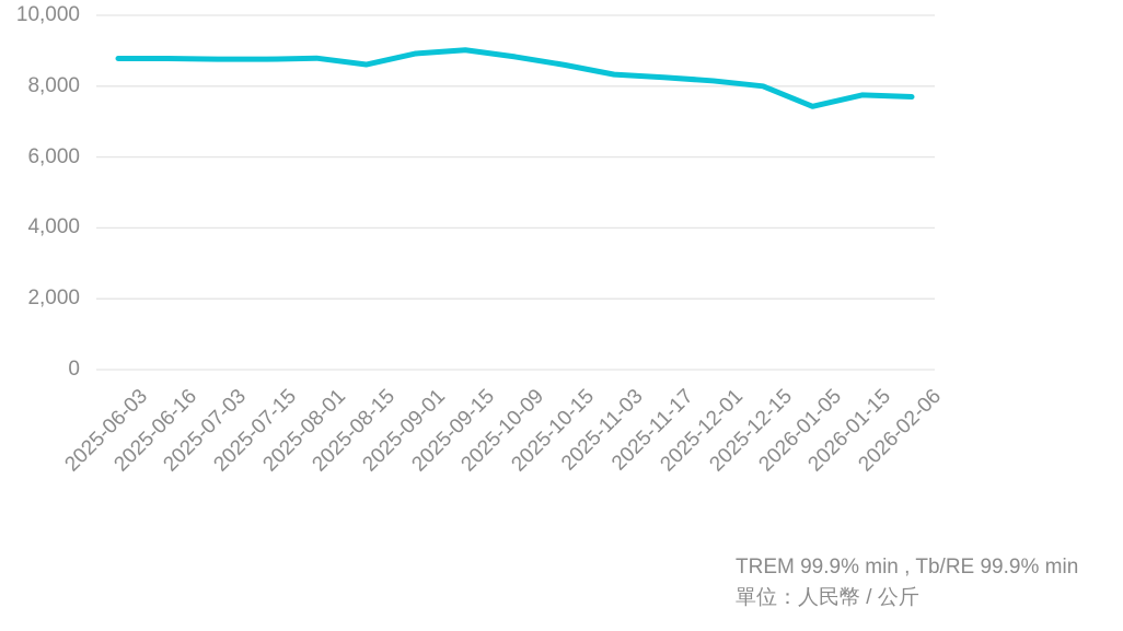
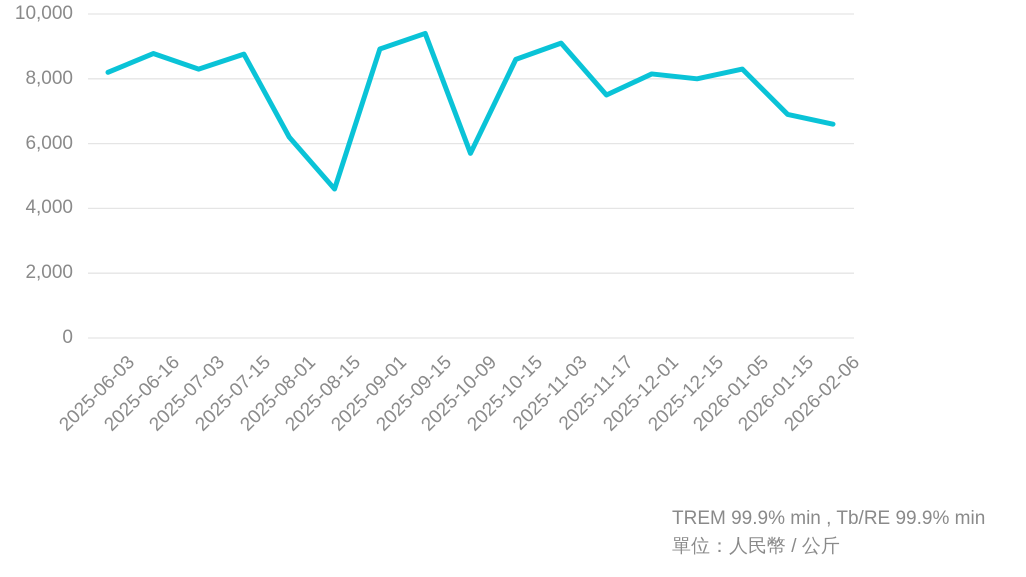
2025-06-03: 8800 -> 8200
2025-07-03: 8800 -> 8300
2025-08-01: 8800 -> 6200
2025-08-15: 8600 -> 4600
2025-09-15: 9000 -> 9400
2025-10-09: 8800 -> 5700
2025-11-03: 8300 -> 9100
2025-11-17: 8200 -> 7500
2026-01-05: 7400 -> 8300
2026-01-15: 7800 -> 6900
2026-02-06: 7700 -> 6600
